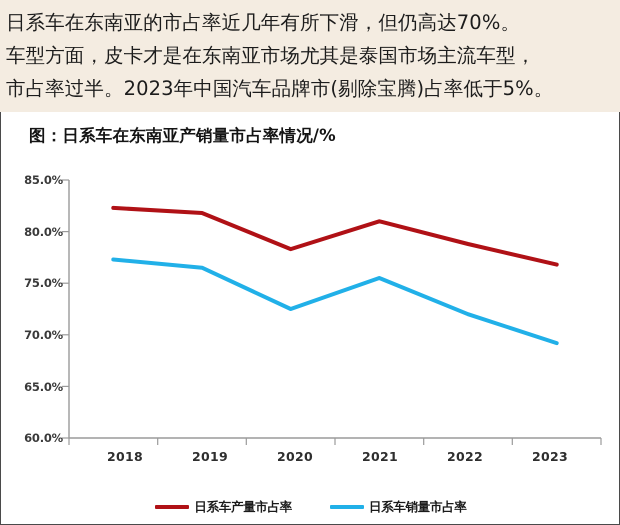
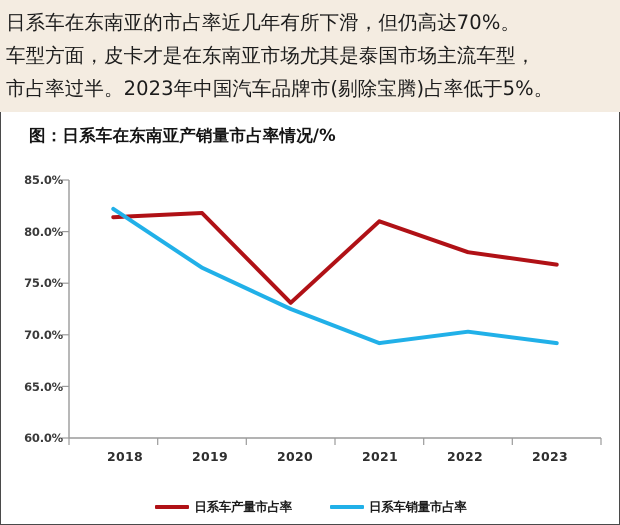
日系车产量市占率/2018: 82.3% -> 81.4%
日系车销量市占率/2018: 77.3% -> 82.2%
日系车产量市占率/2020: 78.3% -> 73.1%
日系车销量市占率/2021: 75.5% -> 69.2%
日系车产量市占率/2022: 78.8% -> 78.0%
日系车销量市占率/2022: 72.0% -> 70.3%
